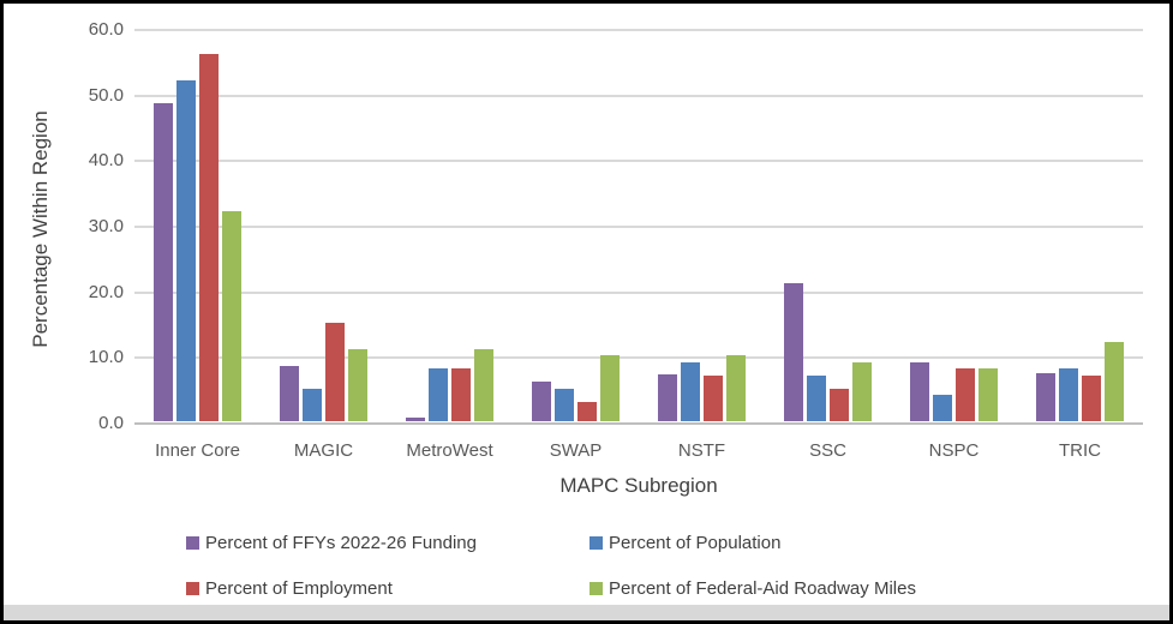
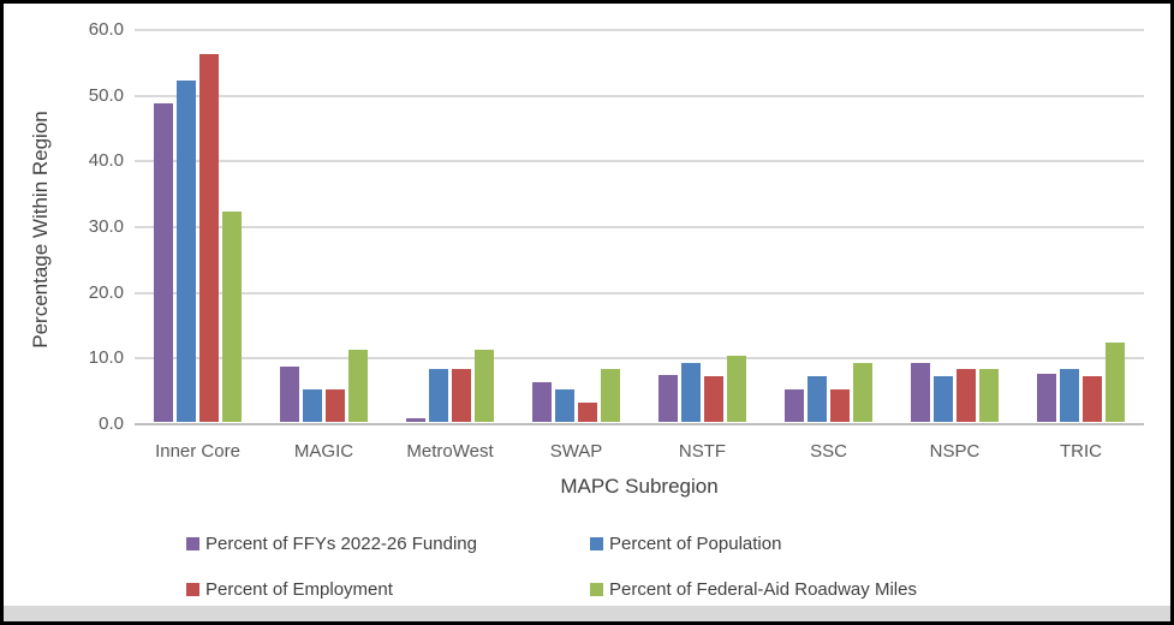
Percent of Employment/MAGIC: 15 -> 5
Percent of Federal-Aid Roadway Miles/SWAP: 10 -> 8
Percent of FFYs 2022-26 Funding/SSC: 21 -> 5
Percent of Population/NSPC: 4 -> 7
